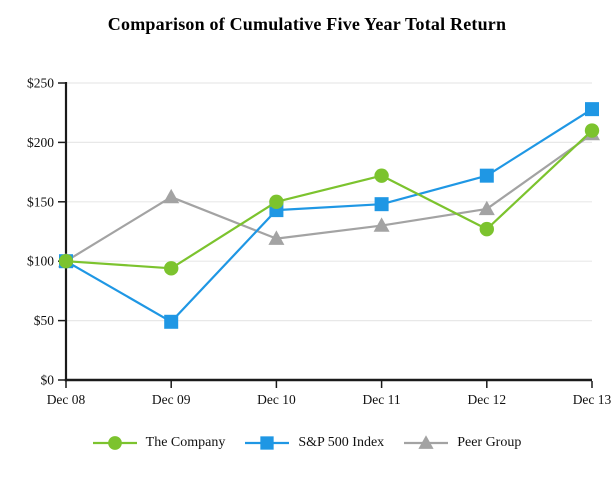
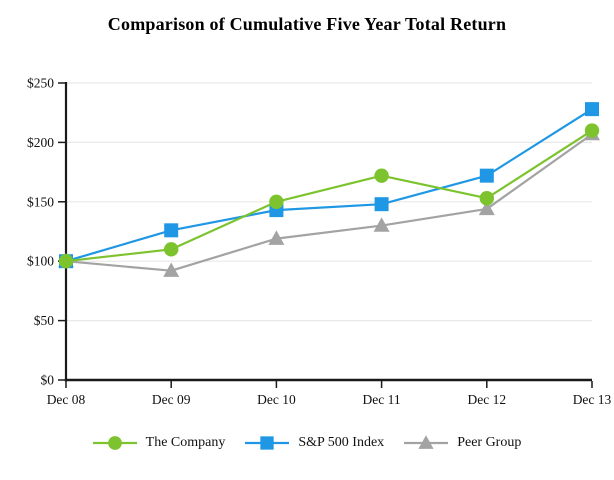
The Company/Dec 09: $94 -> $110
S&P 500 Index/Dec 09: $49 -> $126
Peer Group/Dec 09: $154 -> $92
The Company/Dec 12: $127 -> $153
